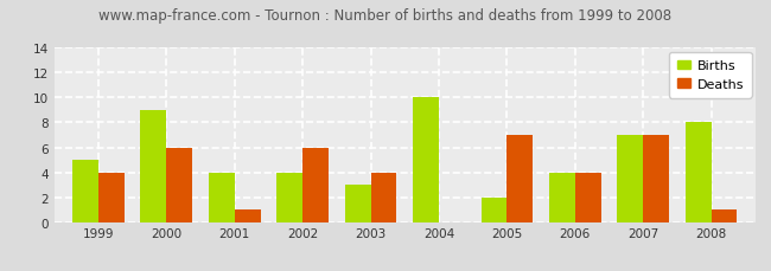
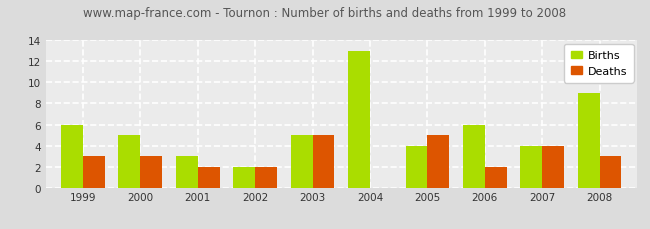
Births/1999: 5 -> 6
Deaths/1999: 4 -> 3
Births/2000: 9 -> 5
Deaths/2000: 6 -> 3
Births/2001: 4 -> 3
Deaths/2001: 1 -> 2
Births/2002: 4 -> 2
Deaths/2002: 6 -> 2
Births/2003: 3 -> 5
Deaths/2003: 4 -> 5
Births/2004: 10 -> 13
Births/2005: 2 -> 4
Deaths/2005: 7 -> 5
Births/2006: 4 -> 6
Deaths/2006: 4 -> 2
Births/2007: 7 -> 4
Deaths/2007: 7 -> 4
Births/2008: 8 -> 9
Deaths/2008: 1 -> 3
